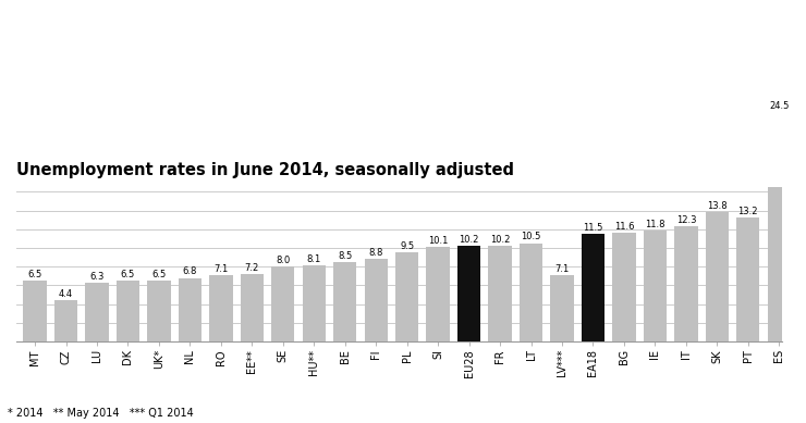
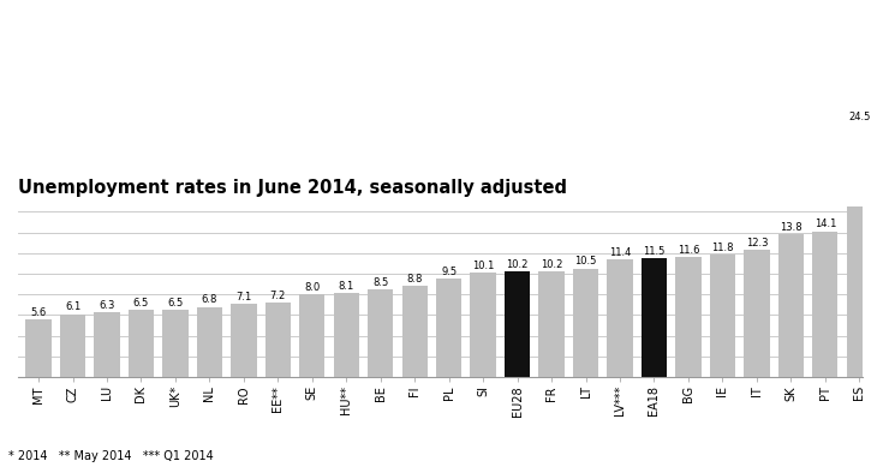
MT: 6.5 -> 5.6
CZ: 4.4 -> 6.1
LV***: 7.1 -> 11.4
PT: 13.2 -> 14.1
